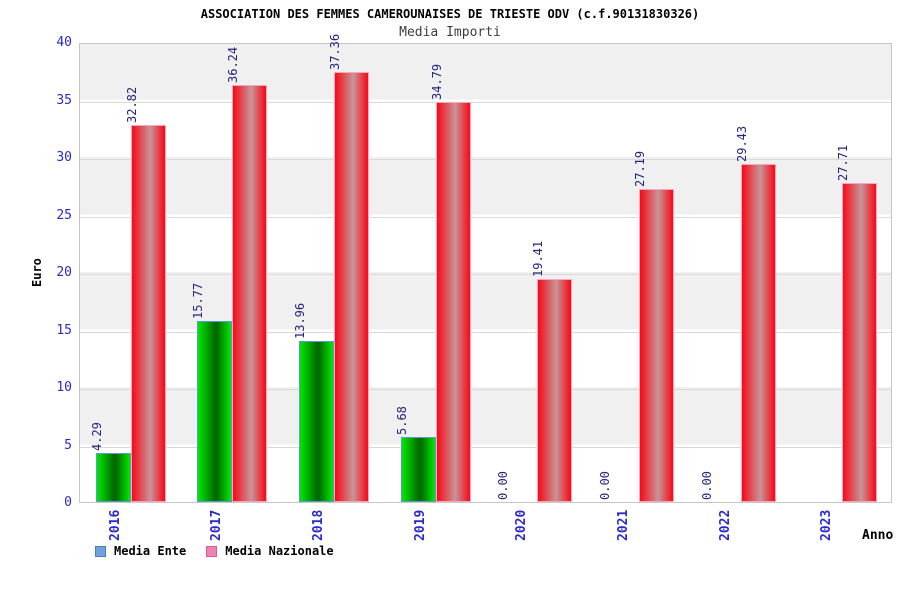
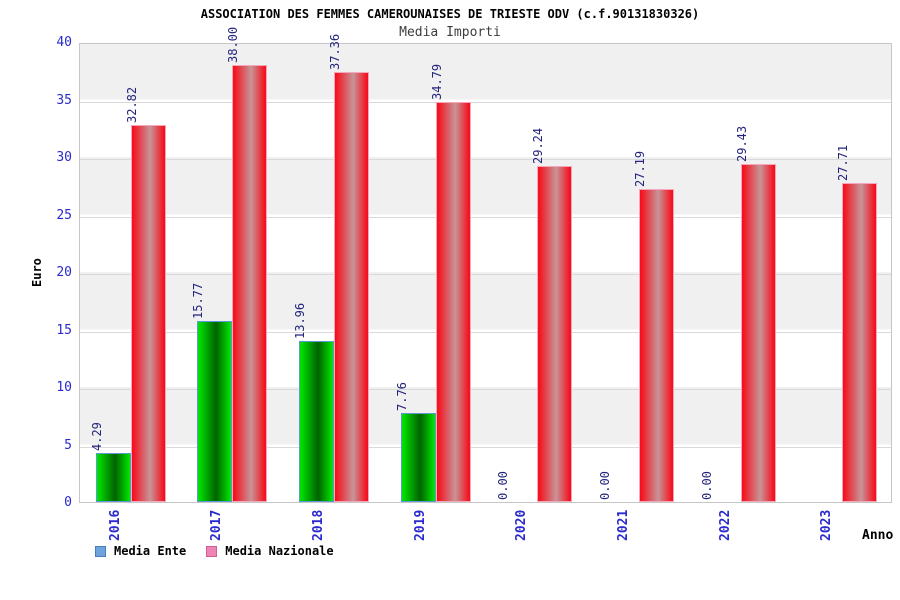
Media Nazionale/2017: 36.24 -> 38.00
Media Ente/2019: 5.68 -> 7.76
Media Nazionale/2020: 19.41 -> 29.24
